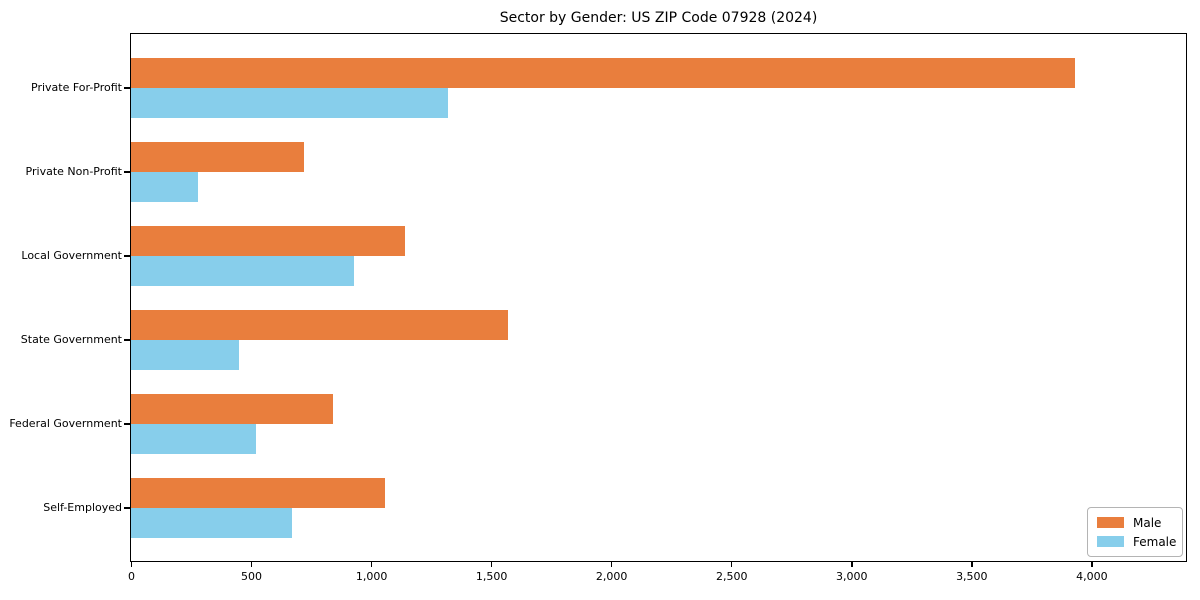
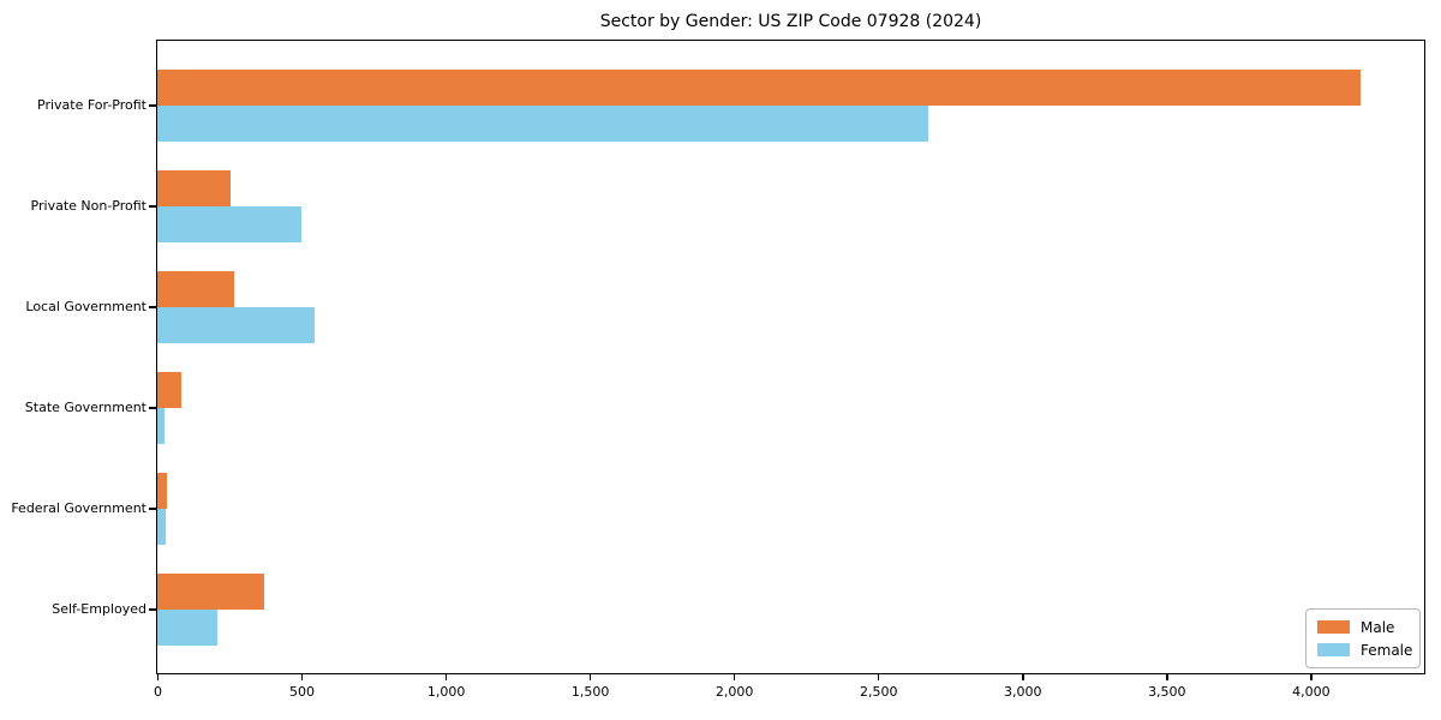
Male/Private For-Profit: 3930 -> 4180
Female/Private For-Profit: 1320 -> 2680
Male/Private Non-Profit: 720 -> 260
Female/Private Non-Profit: 280 -> 500
Male/Local Government: 1140 -> 260
Female/Local Government: 930 -> 540
Male/State Government: 1570 -> 80
Female/State Government: 450 -> 20
Male/Federal Government: 840 -> 40
Female/Federal Government: 520 -> 30
Male/Self-Employed: 1060 -> 370
Female/Self-Employed: 670 -> 210
